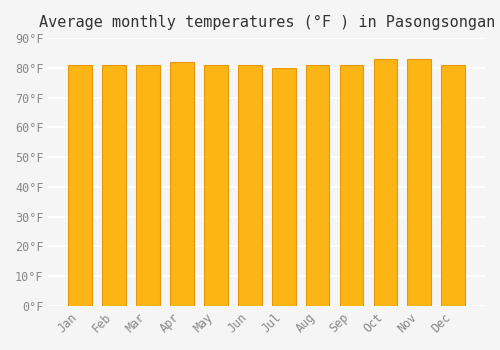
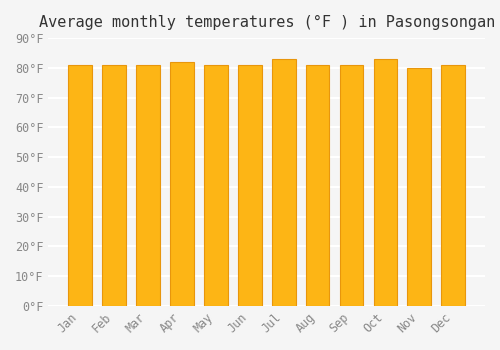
Jul: 80°F -> 83°F
Nov: 83°F -> 80°F
